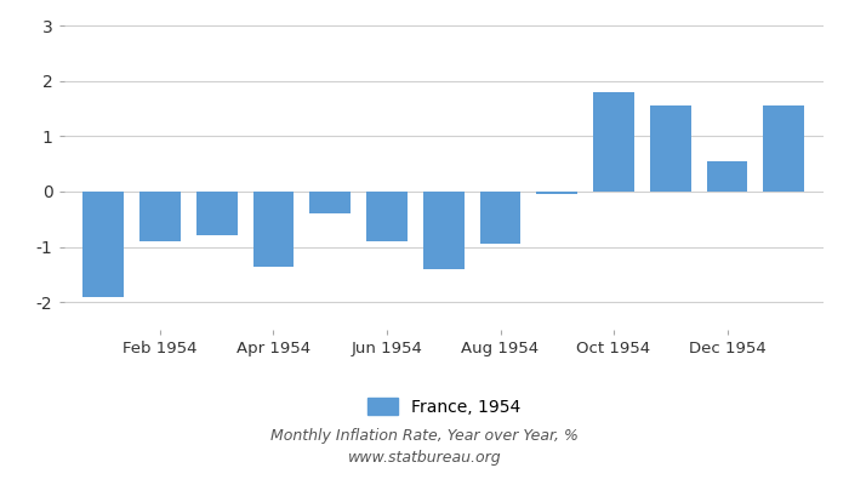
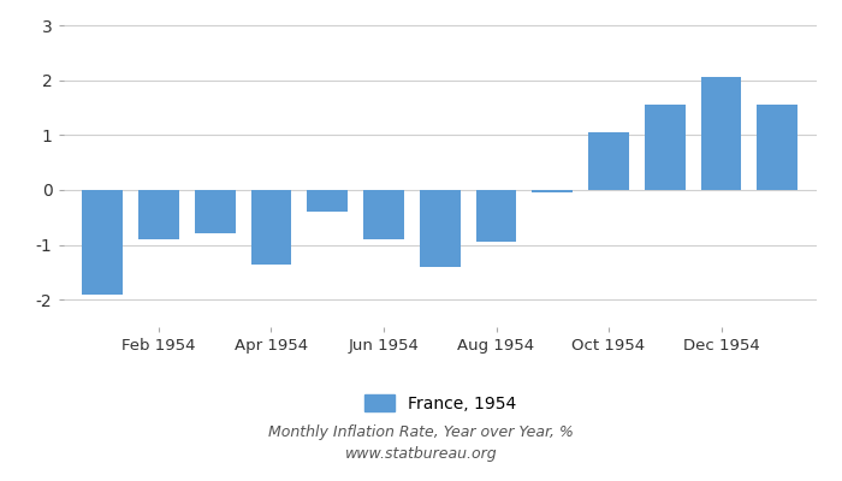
Oct 1954: 1.80 -> 1.05
Dec 1954: 0.55 -> 2.07
